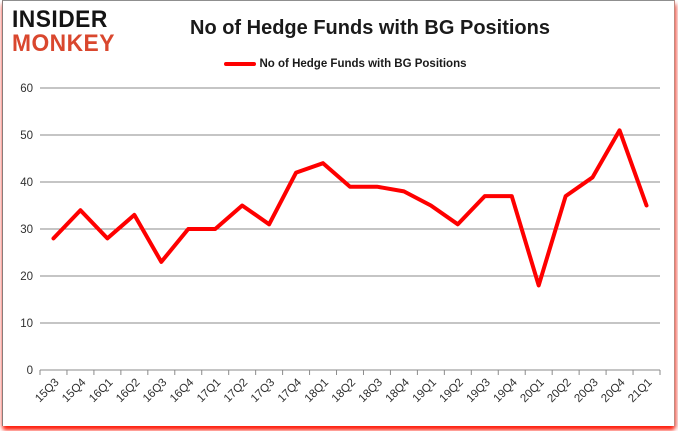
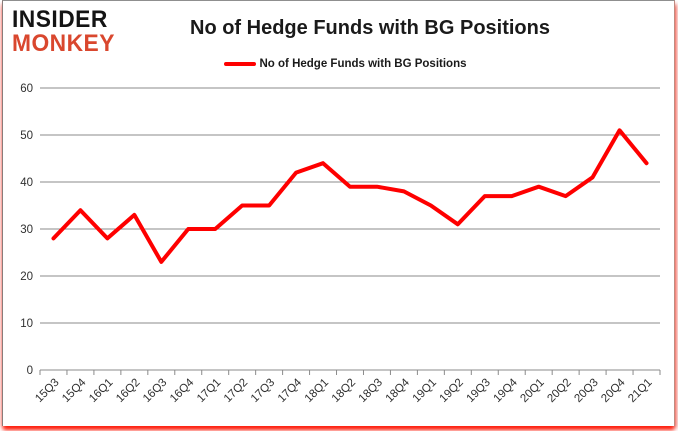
17Q3: 31 -> 35
20Q1: 18 -> 39
21Q1: 35 -> 44
